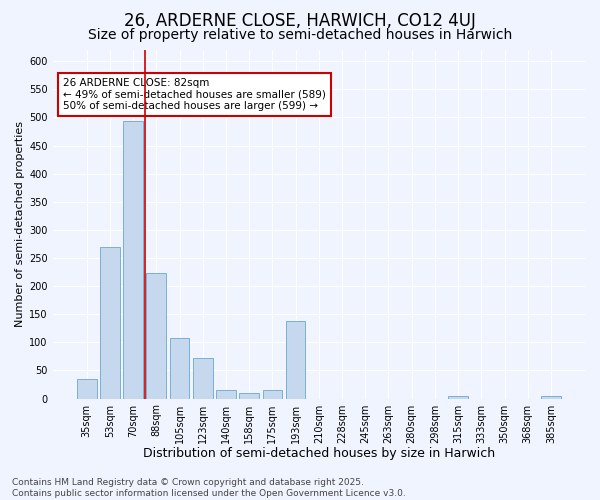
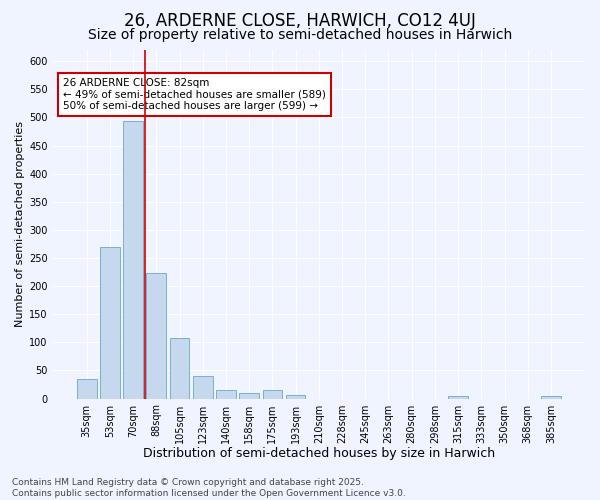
123sqm: 72 -> 40
193sqm: 138 -> 7
